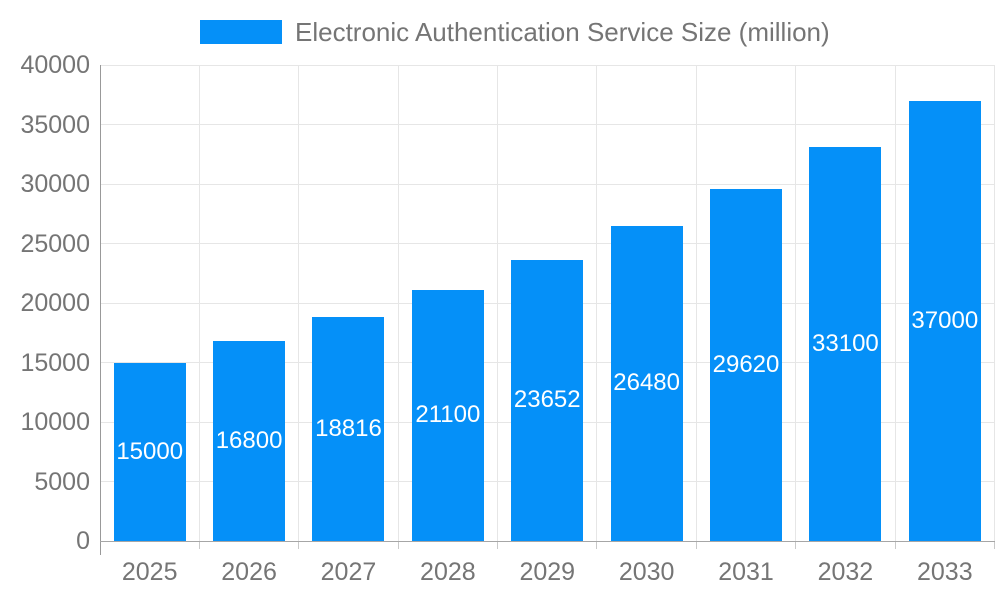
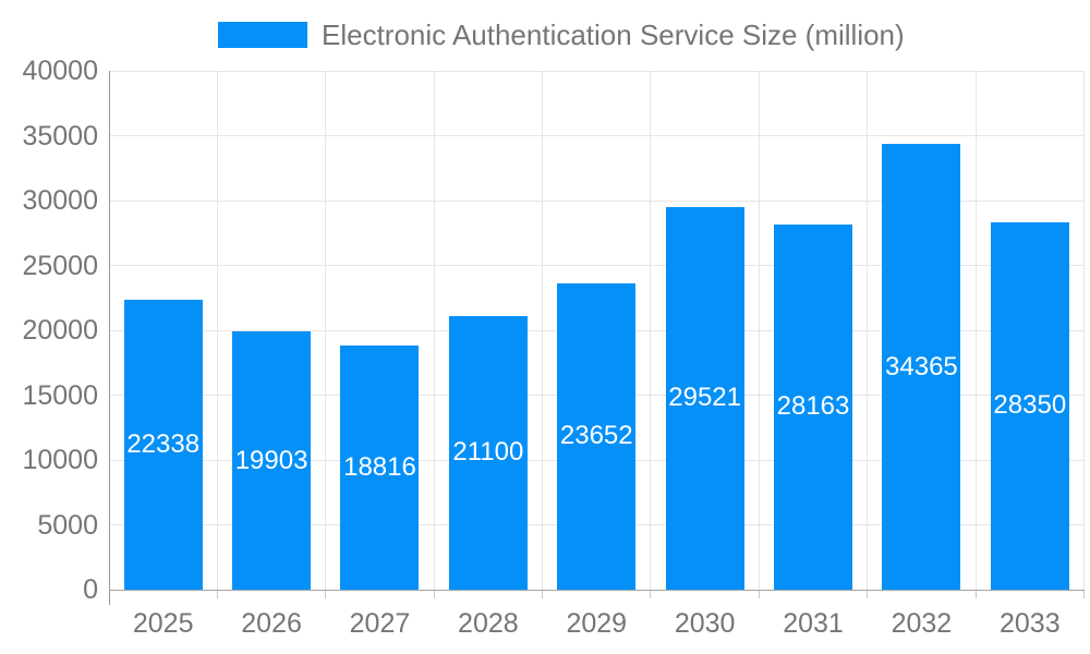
2025: 15000 -> 22338
2026: 16800 -> 19903
2030: 26480 -> 29521
2031: 29620 -> 28163
2032: 33100 -> 34365
2033: 37000 -> 28350
